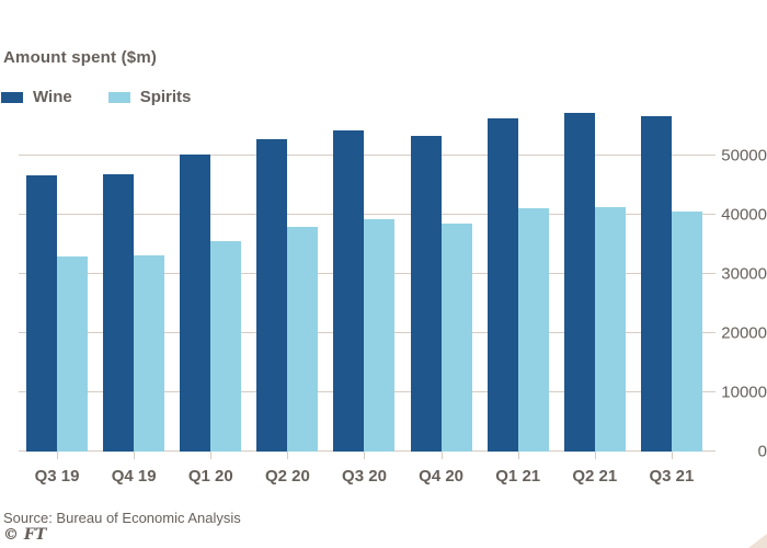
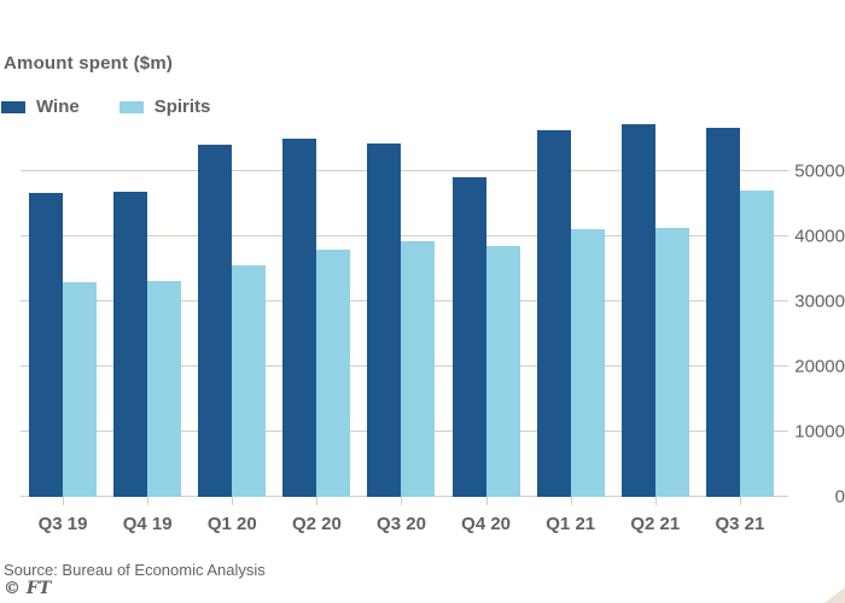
Wine/Q1 20: 50000 -> 54000
Wine/Q2 20: 53000 -> 55000
Wine/Q4 20: 53000 -> 49000
Spirits/Q3 21: 40000 -> 47000
